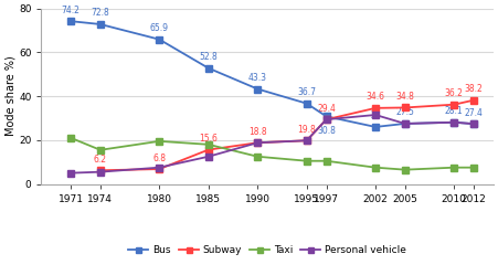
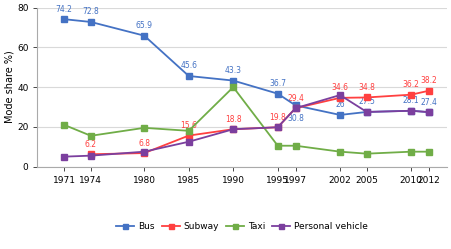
Bus/1985: 52.8 -> 45.6
Taxi/1990: 12 -> 40
Personal vehicle/2002: 32 -> 36
